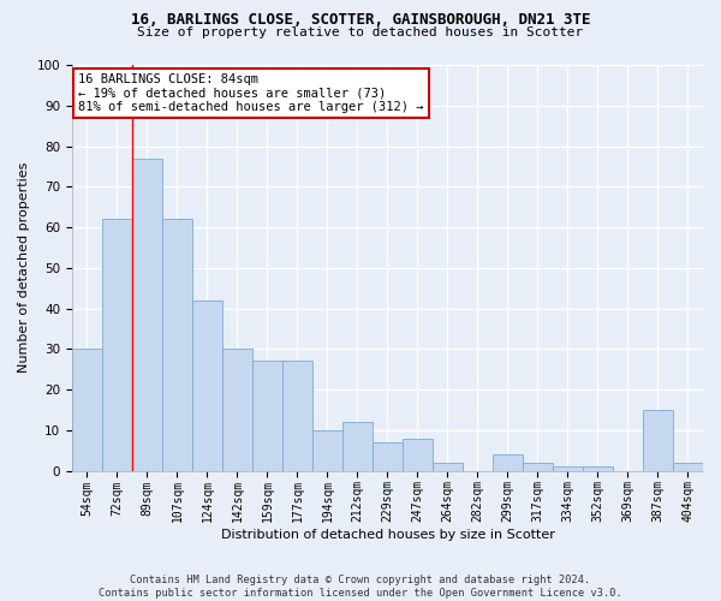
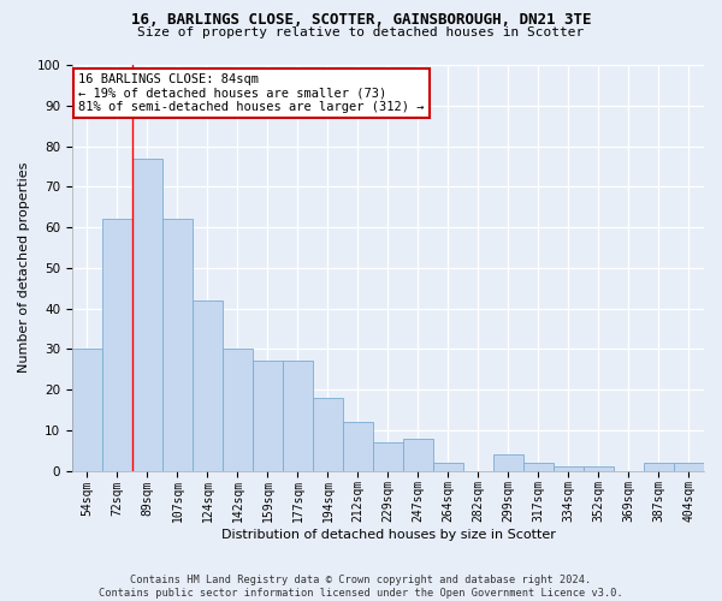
194sqm: 10 -> 18
387sqm: 15 -> 2
